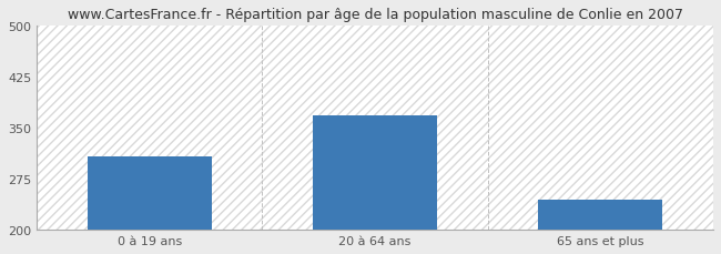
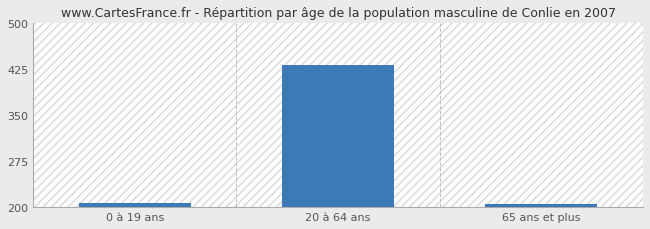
0 à 19 ans: 308 -> 207
20 à 64 ans: 368 -> 432
65 ans et plus: 244 -> 205
